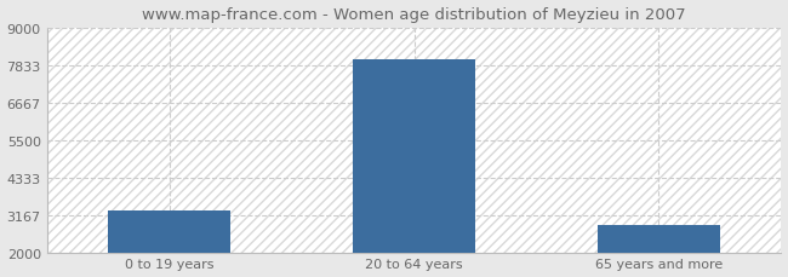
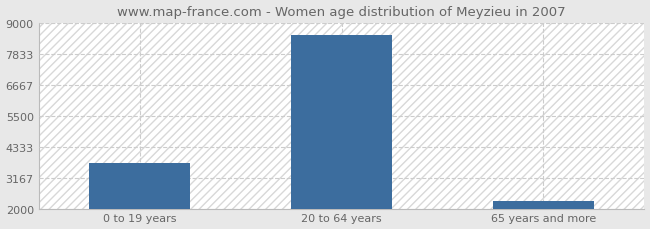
0 to 19 years: 3300 -> 3700
20 to 64 years: 8000 -> 8530
65 years and more: 2850 -> 2270
